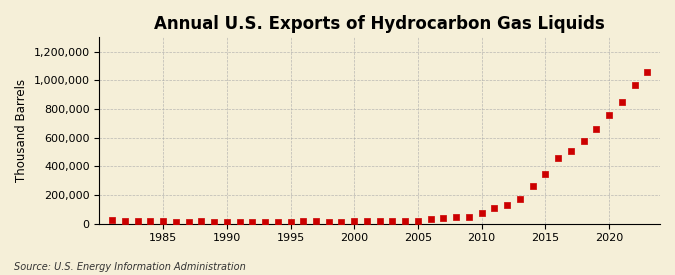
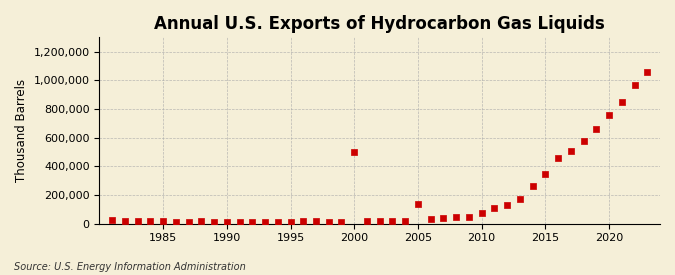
2000: 20,000 -> 500,000
2005: 20,000 -> 140,000
